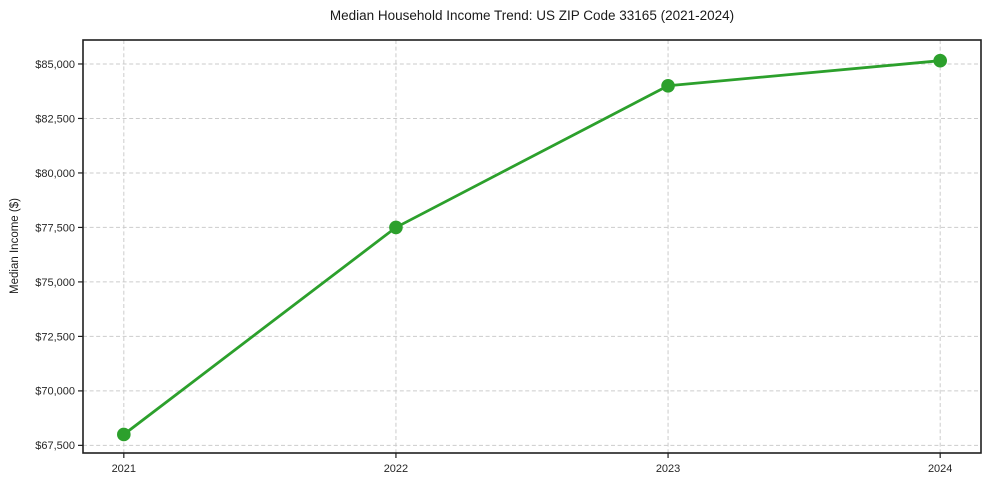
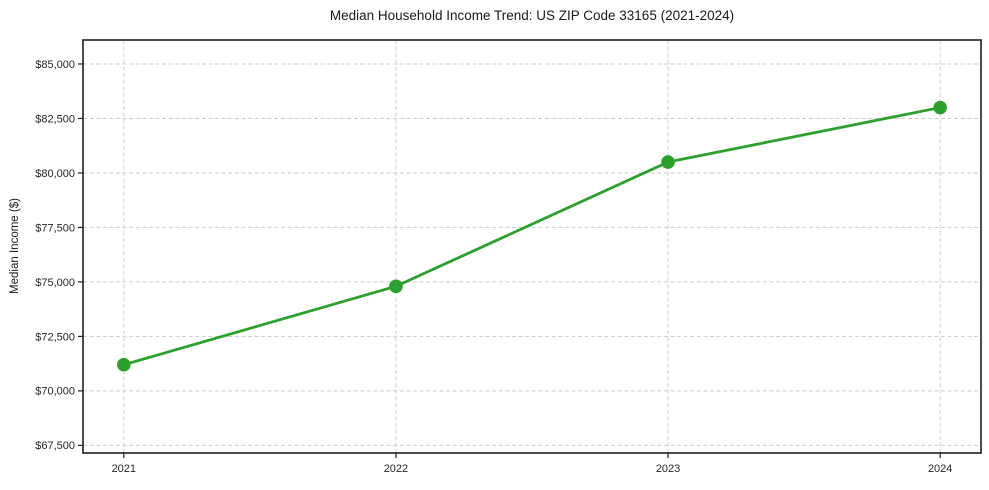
2021: $68000 -> $71200
2022: $77500 -> $74800
2023: $84000 -> $80500
2024: $85200 -> $83000
